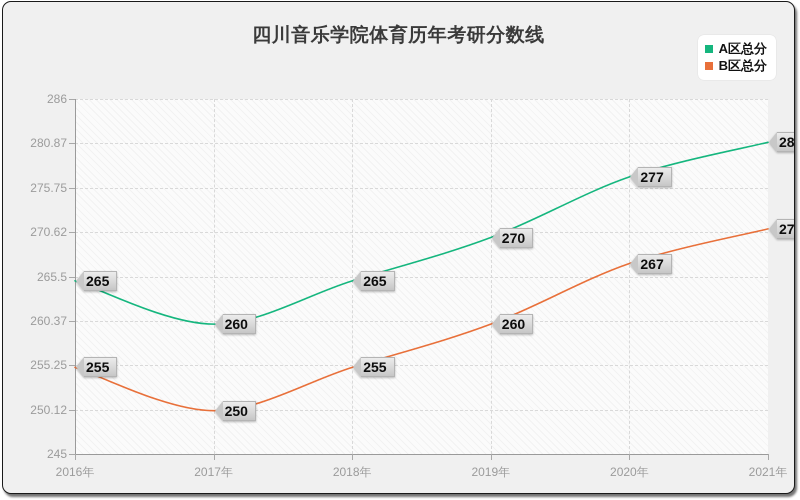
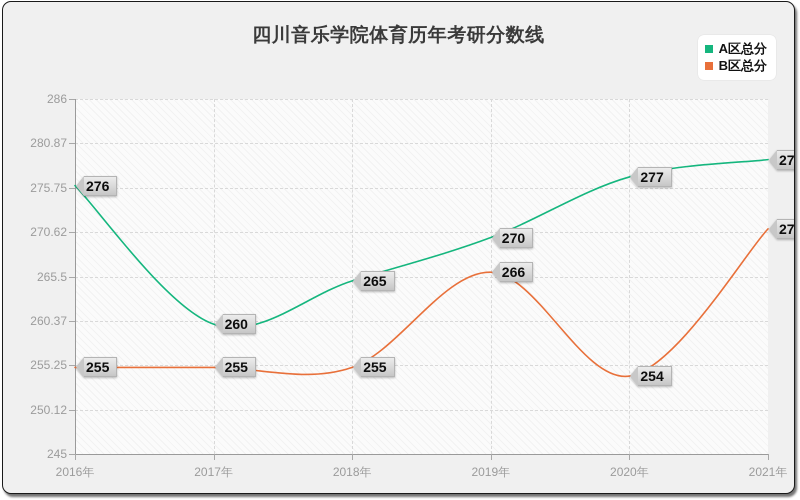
A区总分/2016年: 265 -> 276
B区总分/2017年: 250 -> 255
B区总分/2019年: 260 -> 266
B区总分/2020年: 267 -> 254
A区总分/2021年: 281 -> 279
